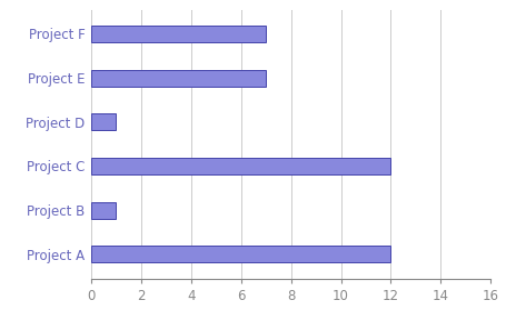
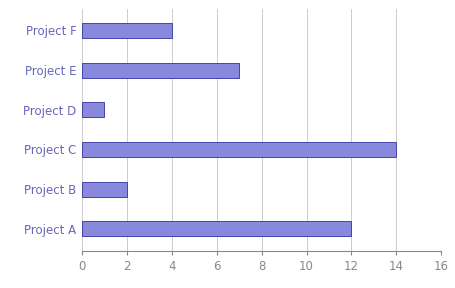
Project F: 7 -> 4
Project C: 12 -> 14
Project B: 1 -> 2
